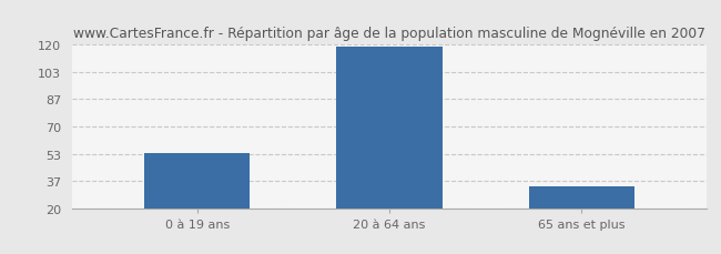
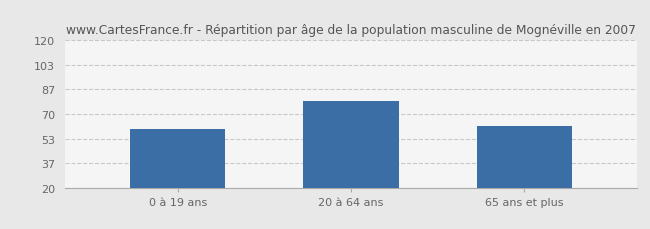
0 à 19 ans: 54 -> 60
20 à 64 ans: 119 -> 79
65 ans et plus: 33 -> 62
